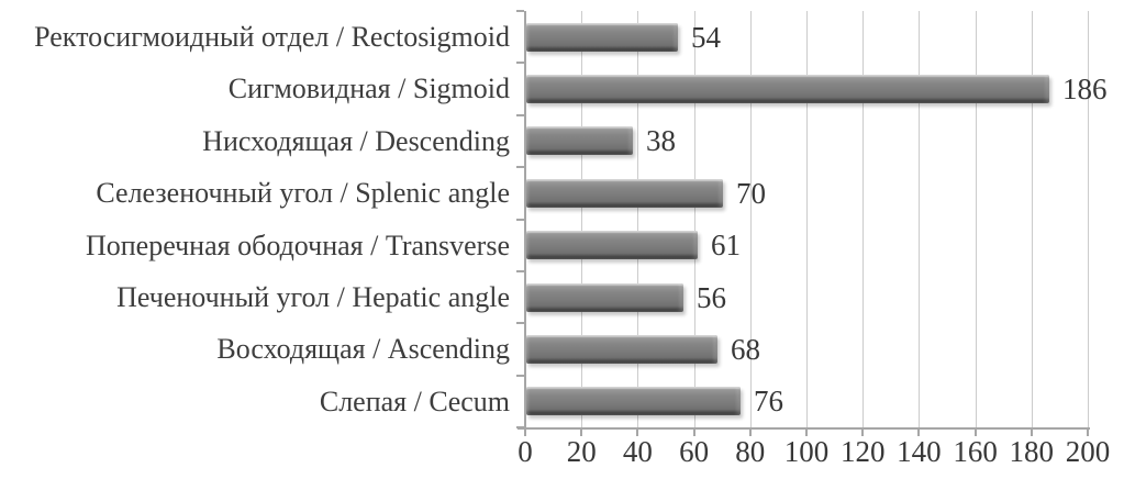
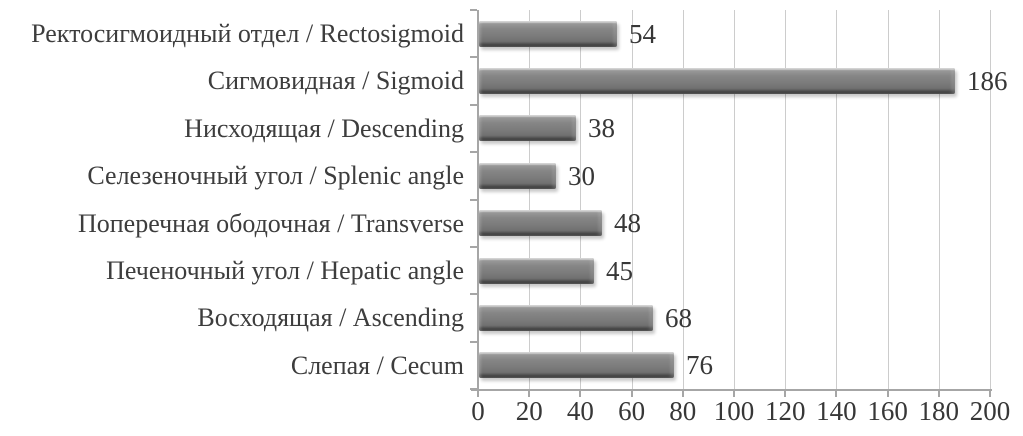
Селезеночный угол / Splenic angle: 70 -> 30
Поперечная ободочная / Transverse: 61 -> 48
Печеночный угол / Hepatic angle: 56 -> 45
